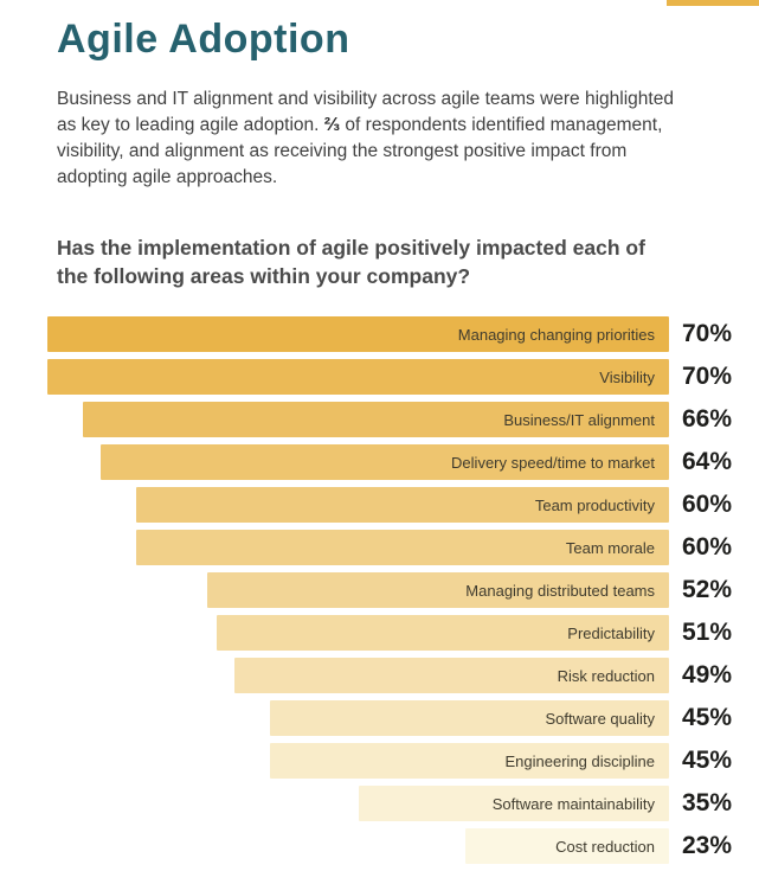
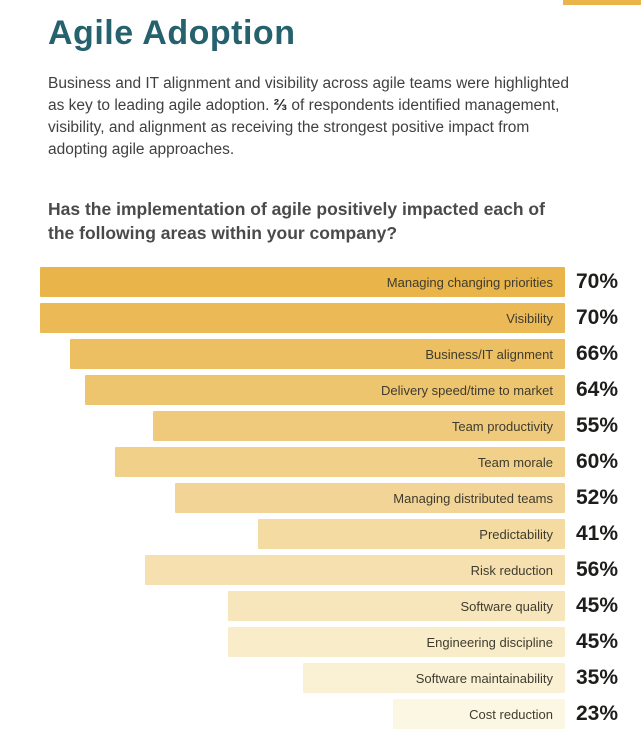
Team productivity: 60% -> 55%
Predictability: 51% -> 41%
Risk reduction: 49% -> 56%
